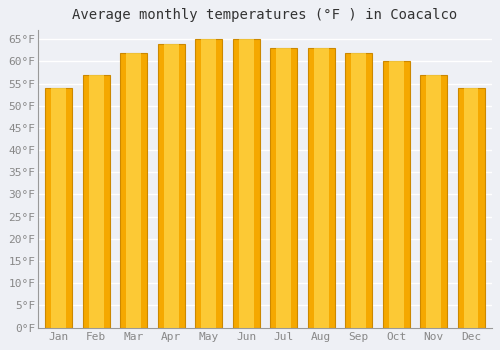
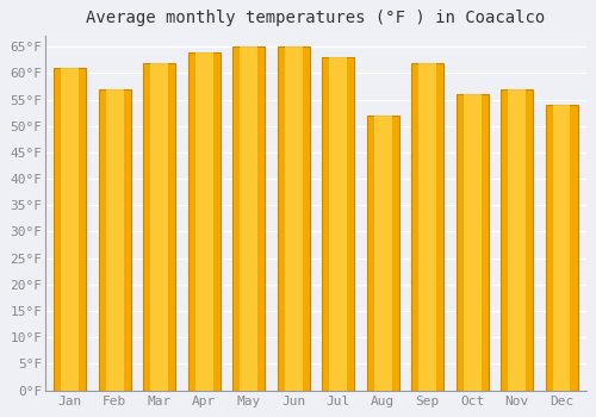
Jan: 54°F -> 61°F
Aug: 63°F -> 52°F
Oct: 60°F -> 56°F
